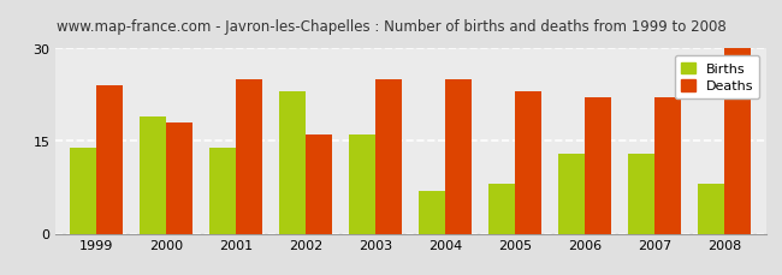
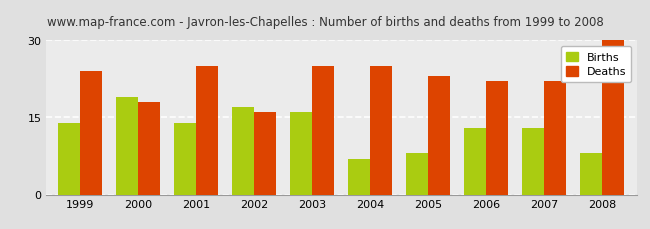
Births/2002: 23 -> 17
